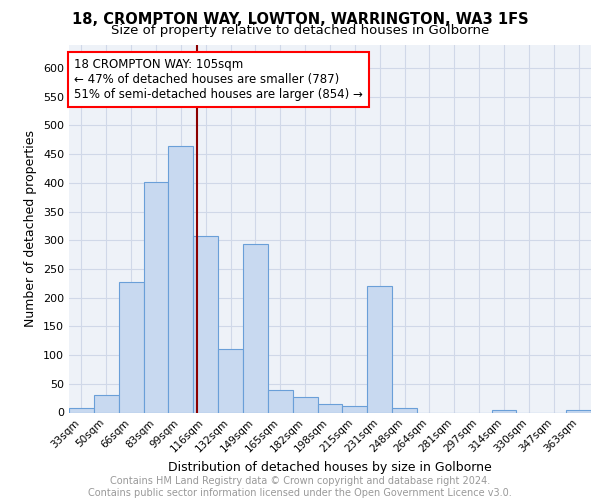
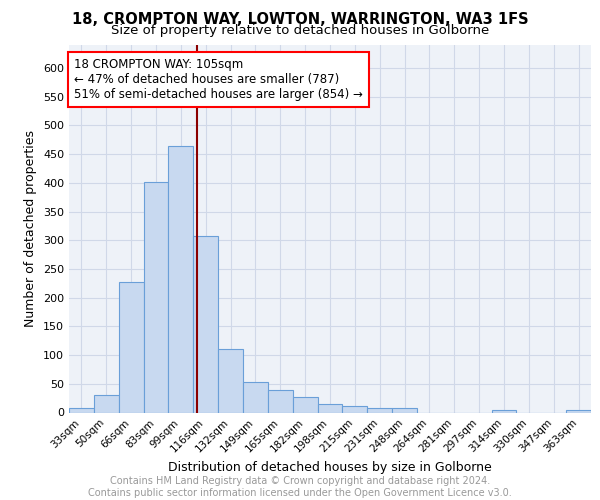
149sqm: 294 -> 53
231sqm: 220 -> 8
